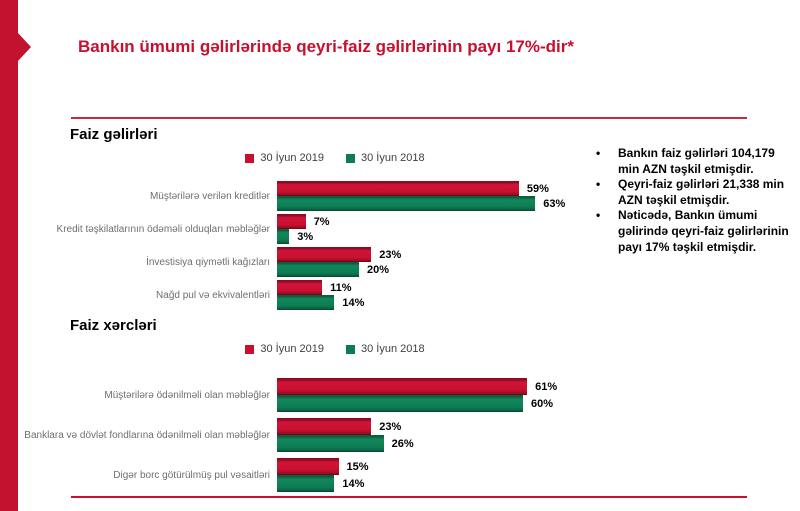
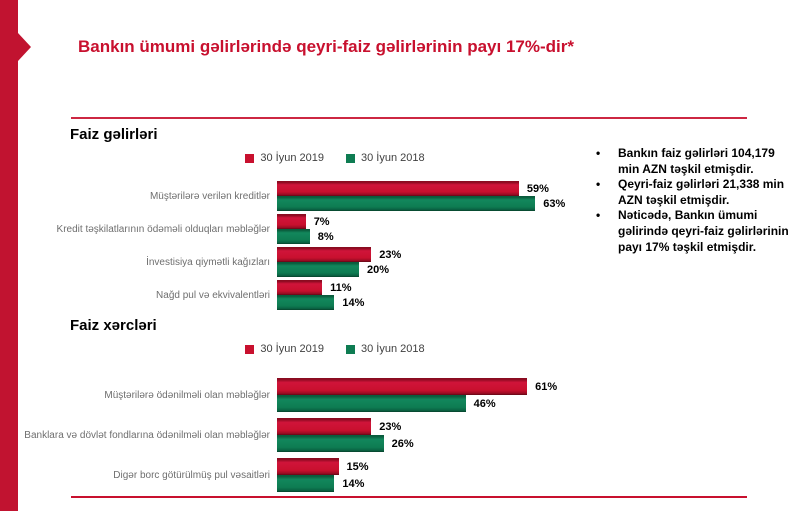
Faiz gəlirləri/30 İyun 2018/Kredit təşkilatlarının ödəməli olduqları məbləğlər: 3% -> 8%
Faiz xərcləri/30 İyun 2018/Müştərilərə ödənilməli olan məbləğlər: 60% -> 46%
